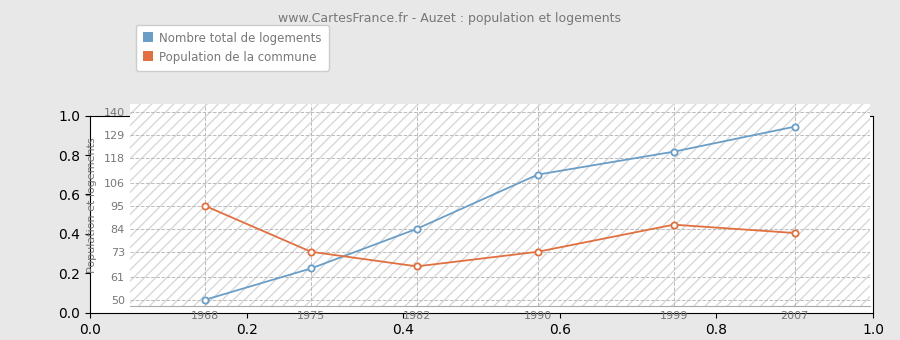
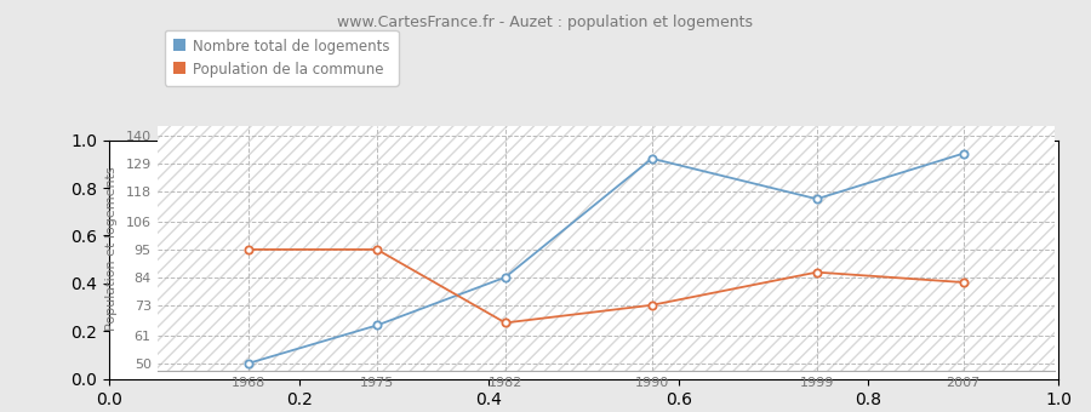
Population de la commune/1975: 73 -> 95
Nombre total de logements/1990: 110 -> 131
Nombre total de logements/1999: 121 -> 115
